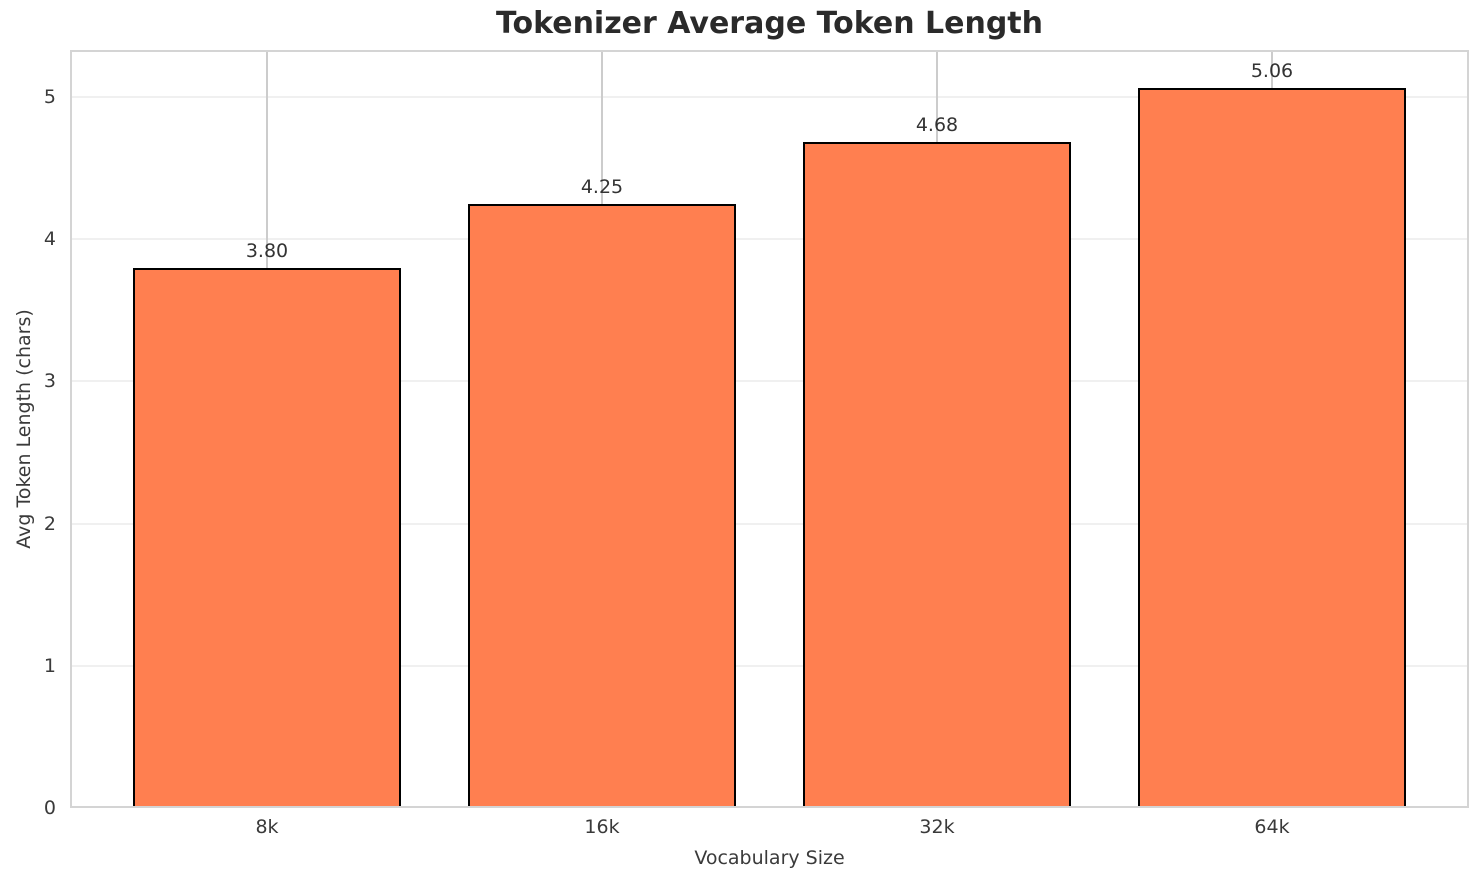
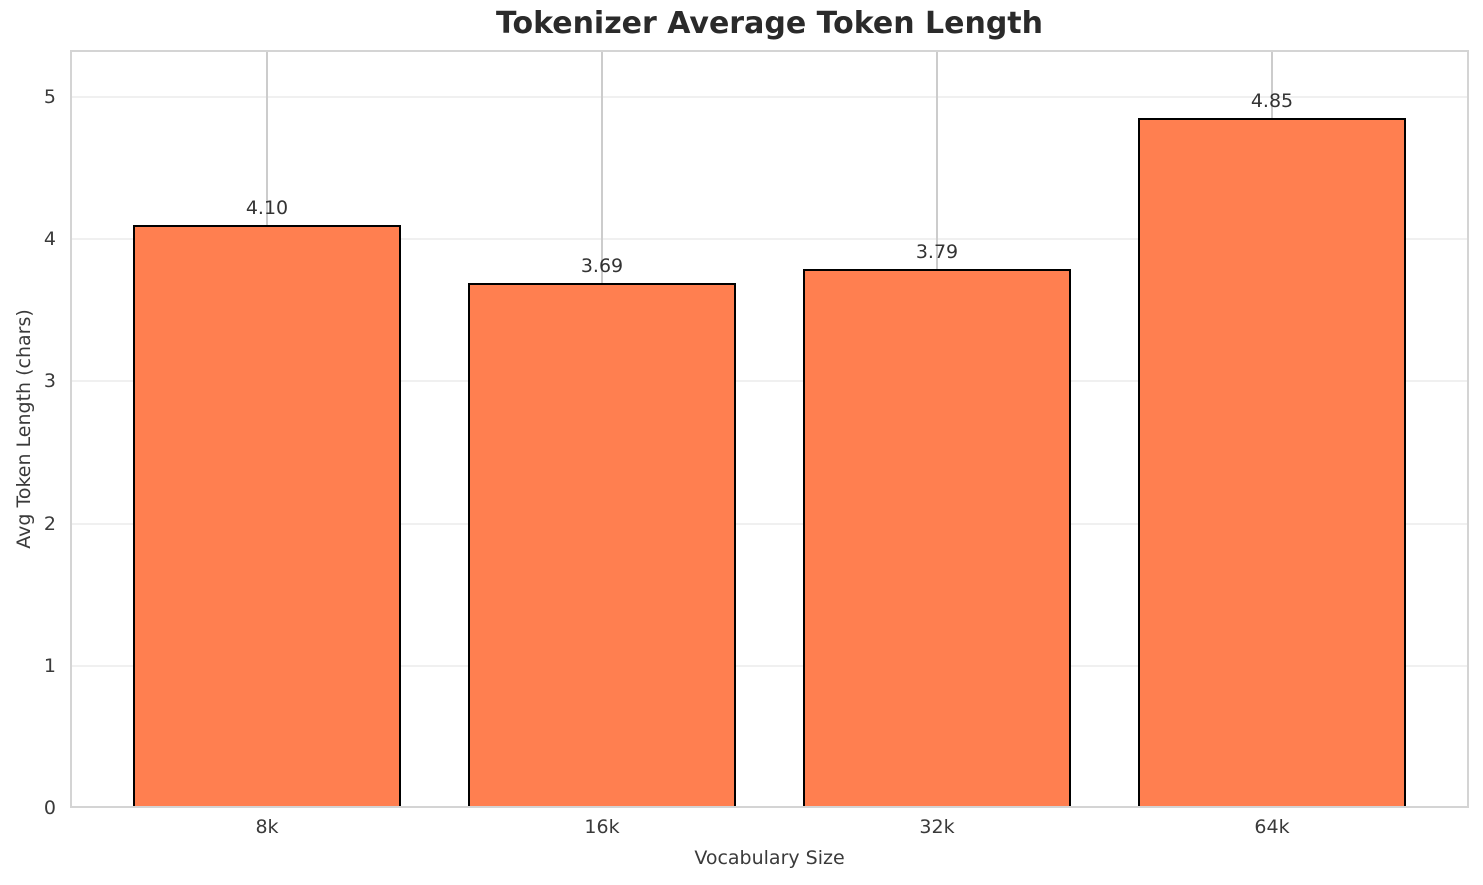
8k: 3.80 -> 4.10
16k: 4.25 -> 3.69
32k: 4.68 -> 3.79
64k: 5.06 -> 4.85
